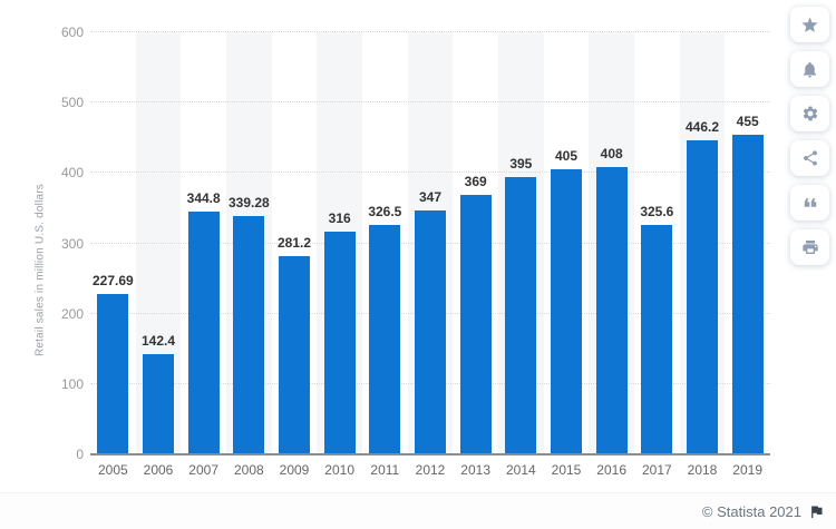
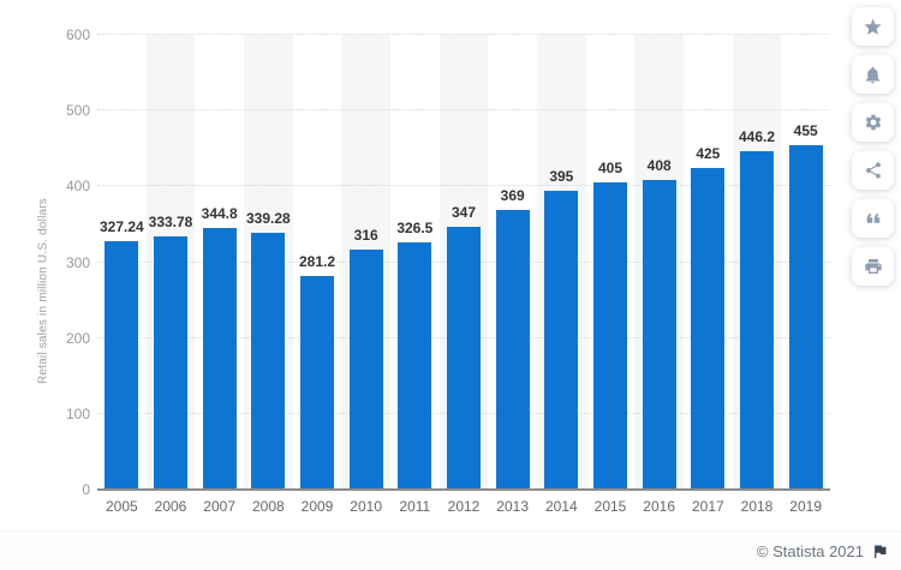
2005: 227.69 -> 327.24
2006: 142.4 -> 333.78
2017: 325.6 -> 425
